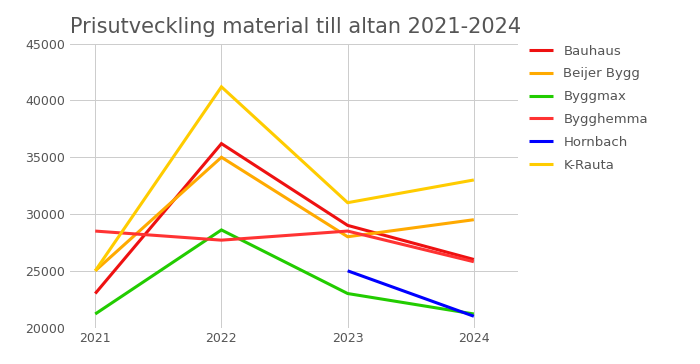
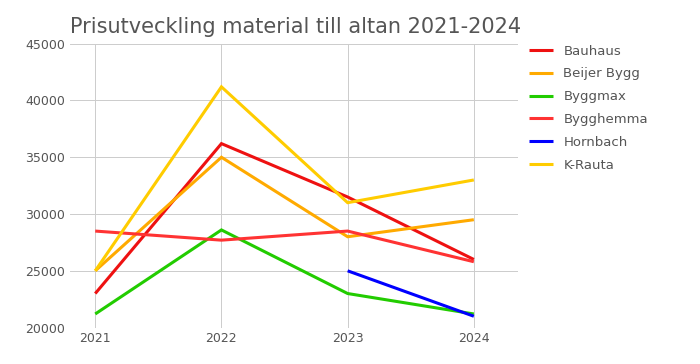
Bauhaus/2023: 29000 -> 31500
